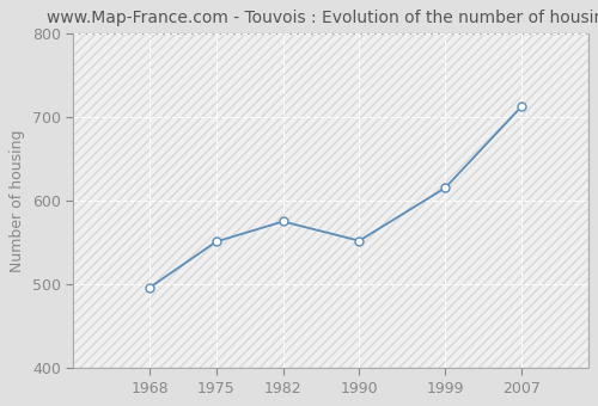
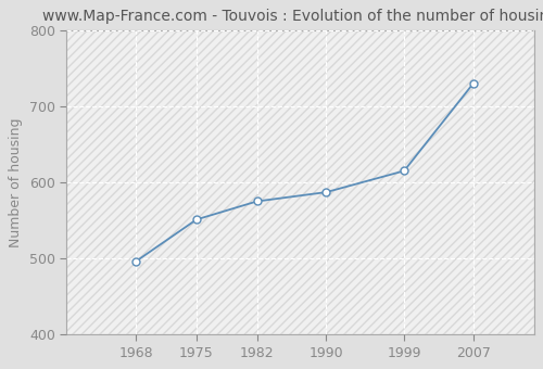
1990: 552 -> 587
2007: 712 -> 730
